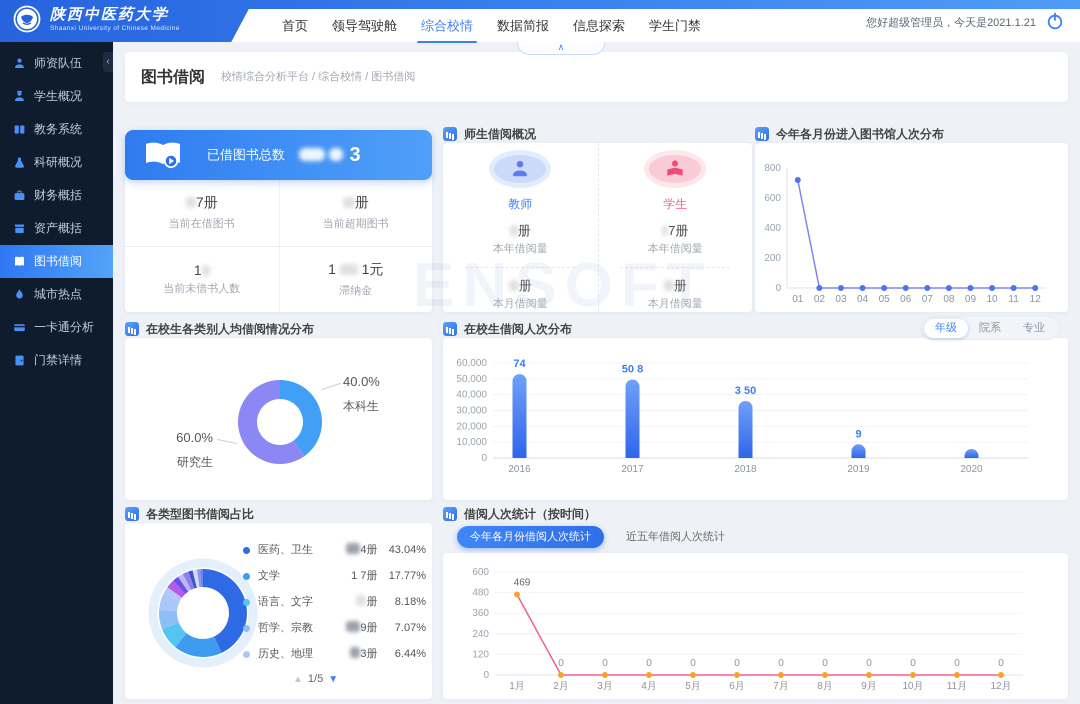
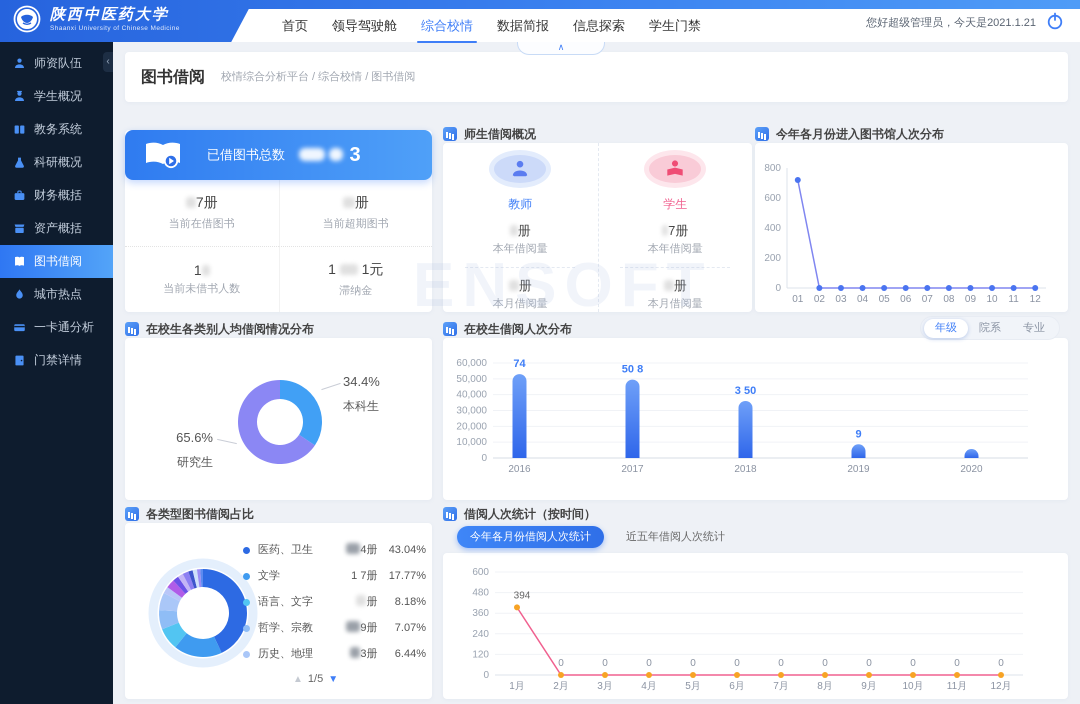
在校生各类别人均借阅情况分布/本科生: 40.0% -> 34.4%
在校生各类别人均借阅情况分布/研究生: 60.0% -> 65.6%
借阅人次统计（按时间）/1月: 469 -> 394
